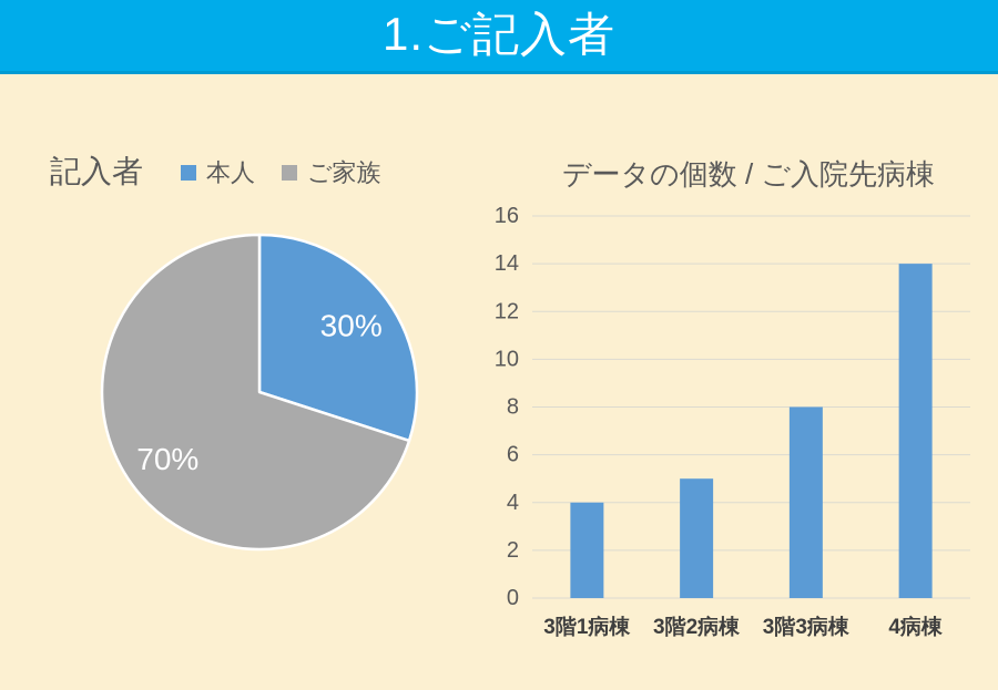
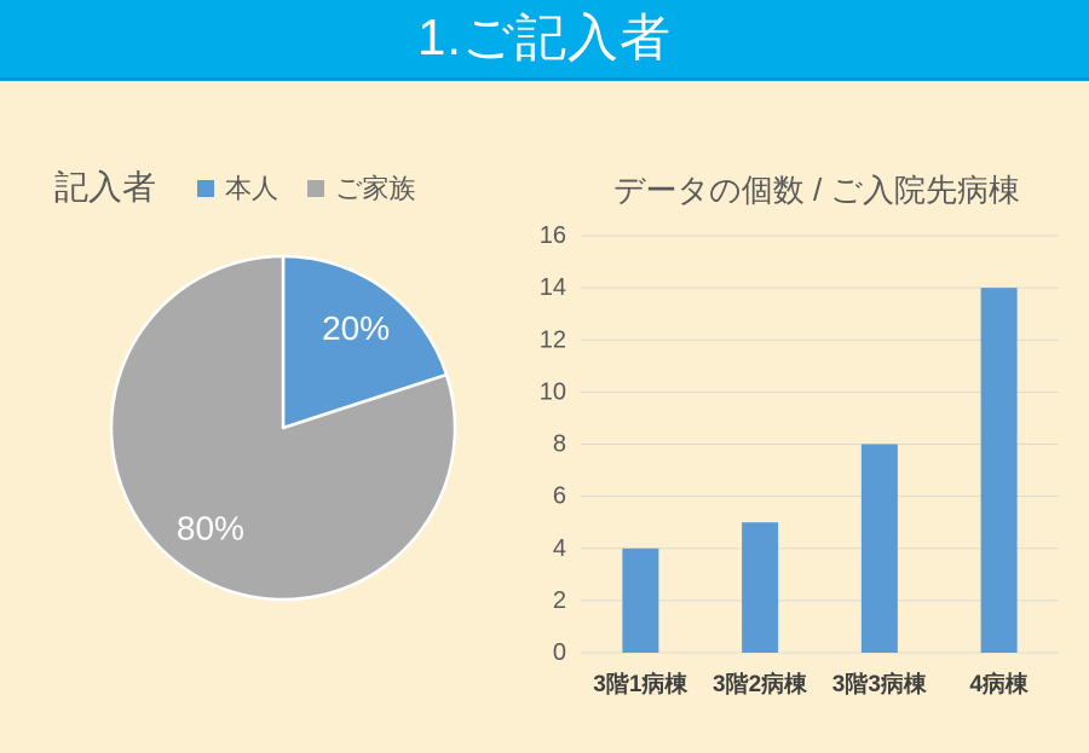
記入者/本人: 30% -> 20%
記入者/ご家族: 70% -> 80%
